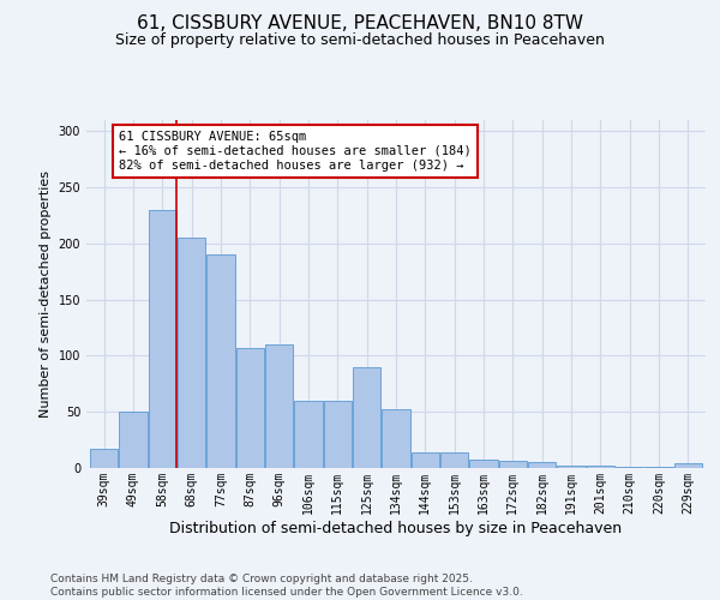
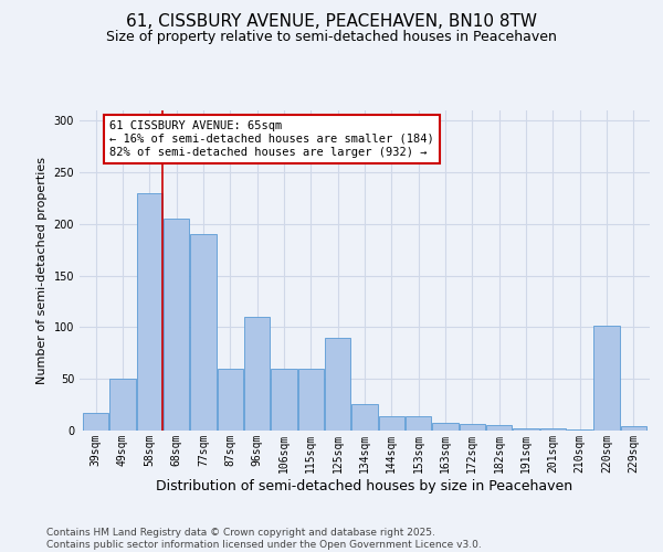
87sqm: 107 -> 60
134sqm: 52 -> 26
220sqm: 1 -> 102
